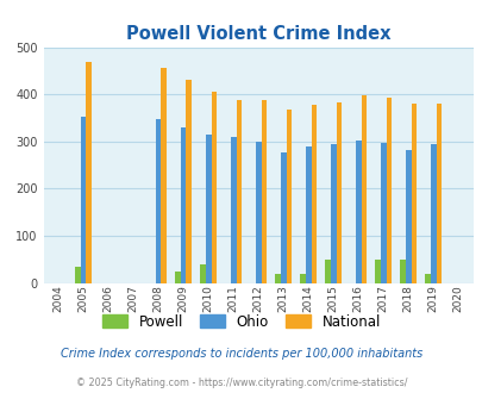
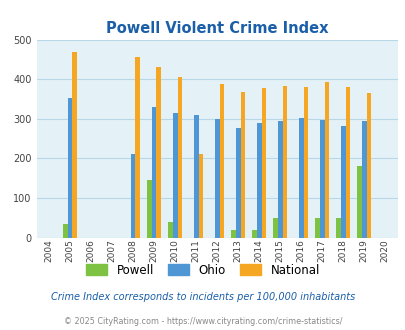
Ohio/2008: 348 -> 210
Powell/2009: 25 -> 145
National/2011: 389 -> 210
National/2016: 398 -> 380
Powell/2019: 18 -> 180
National/2019: 380 -> 365
